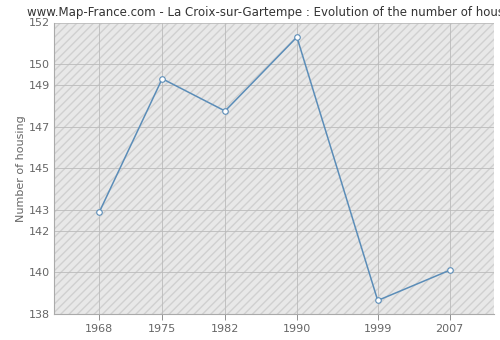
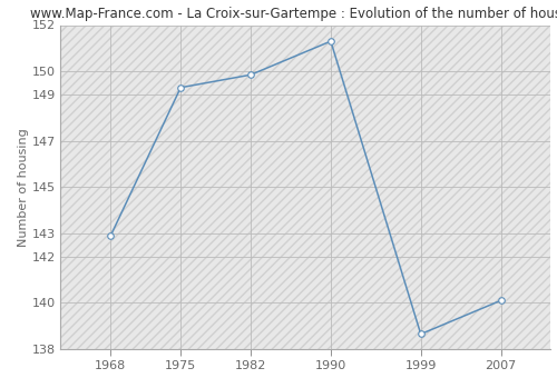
1982: 147.75 -> 149.85
